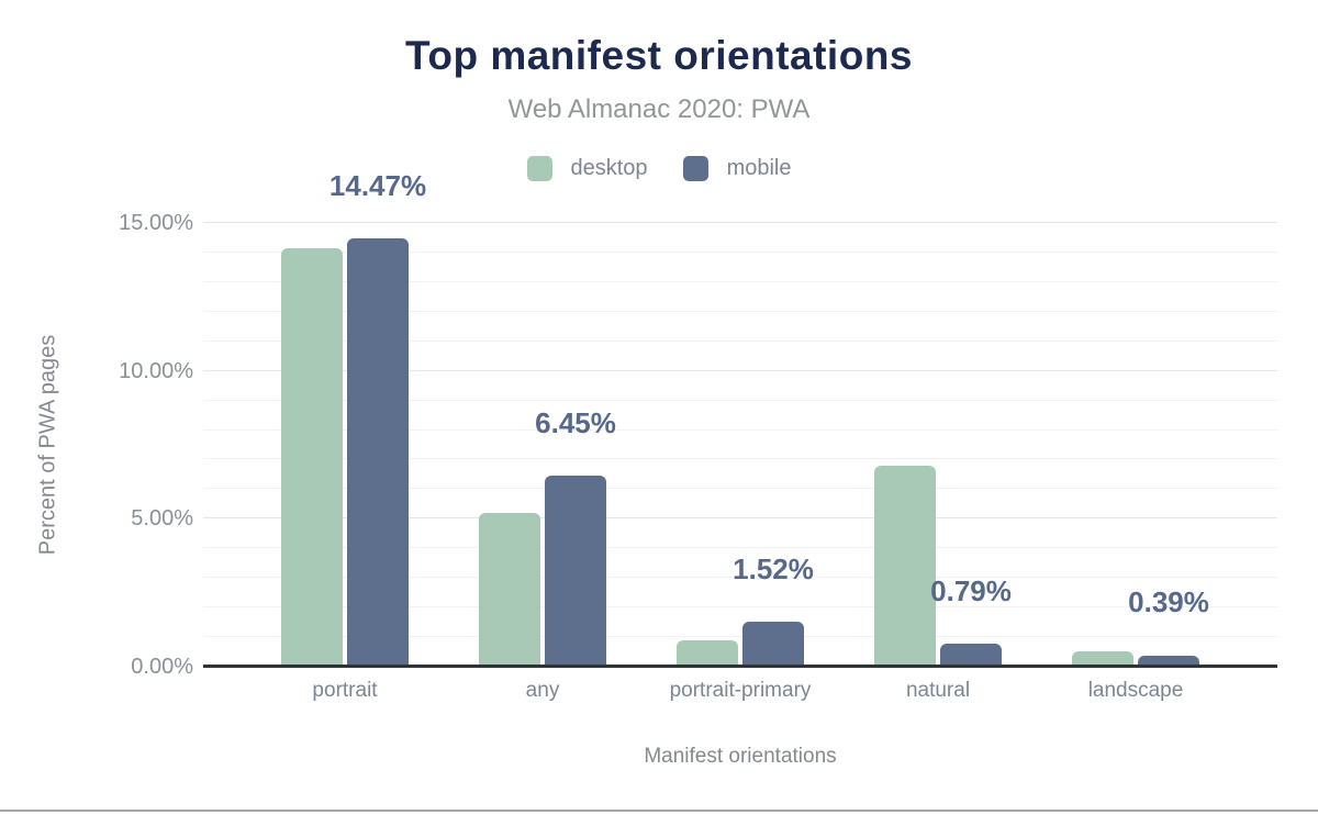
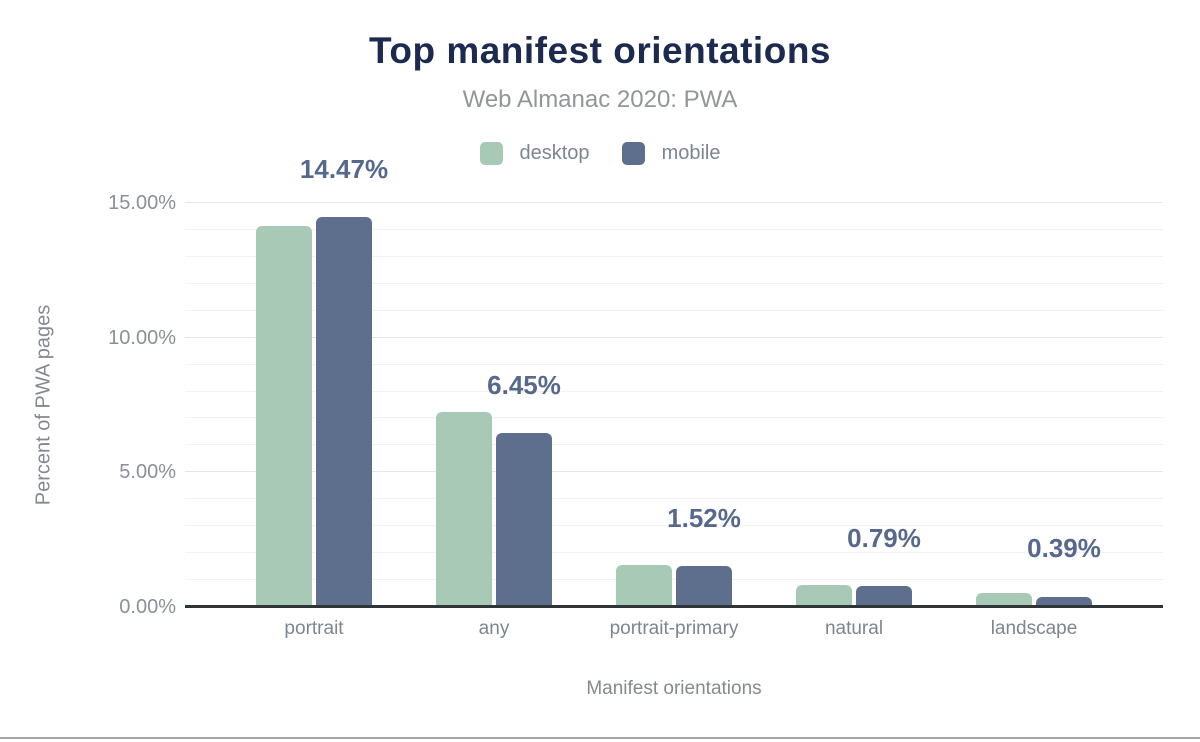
desktop/any: 5.2% -> 7.2%
desktop/portrait-primary: 0.9% -> 1.6%
desktop/natural: 6.8% -> 0.8%
